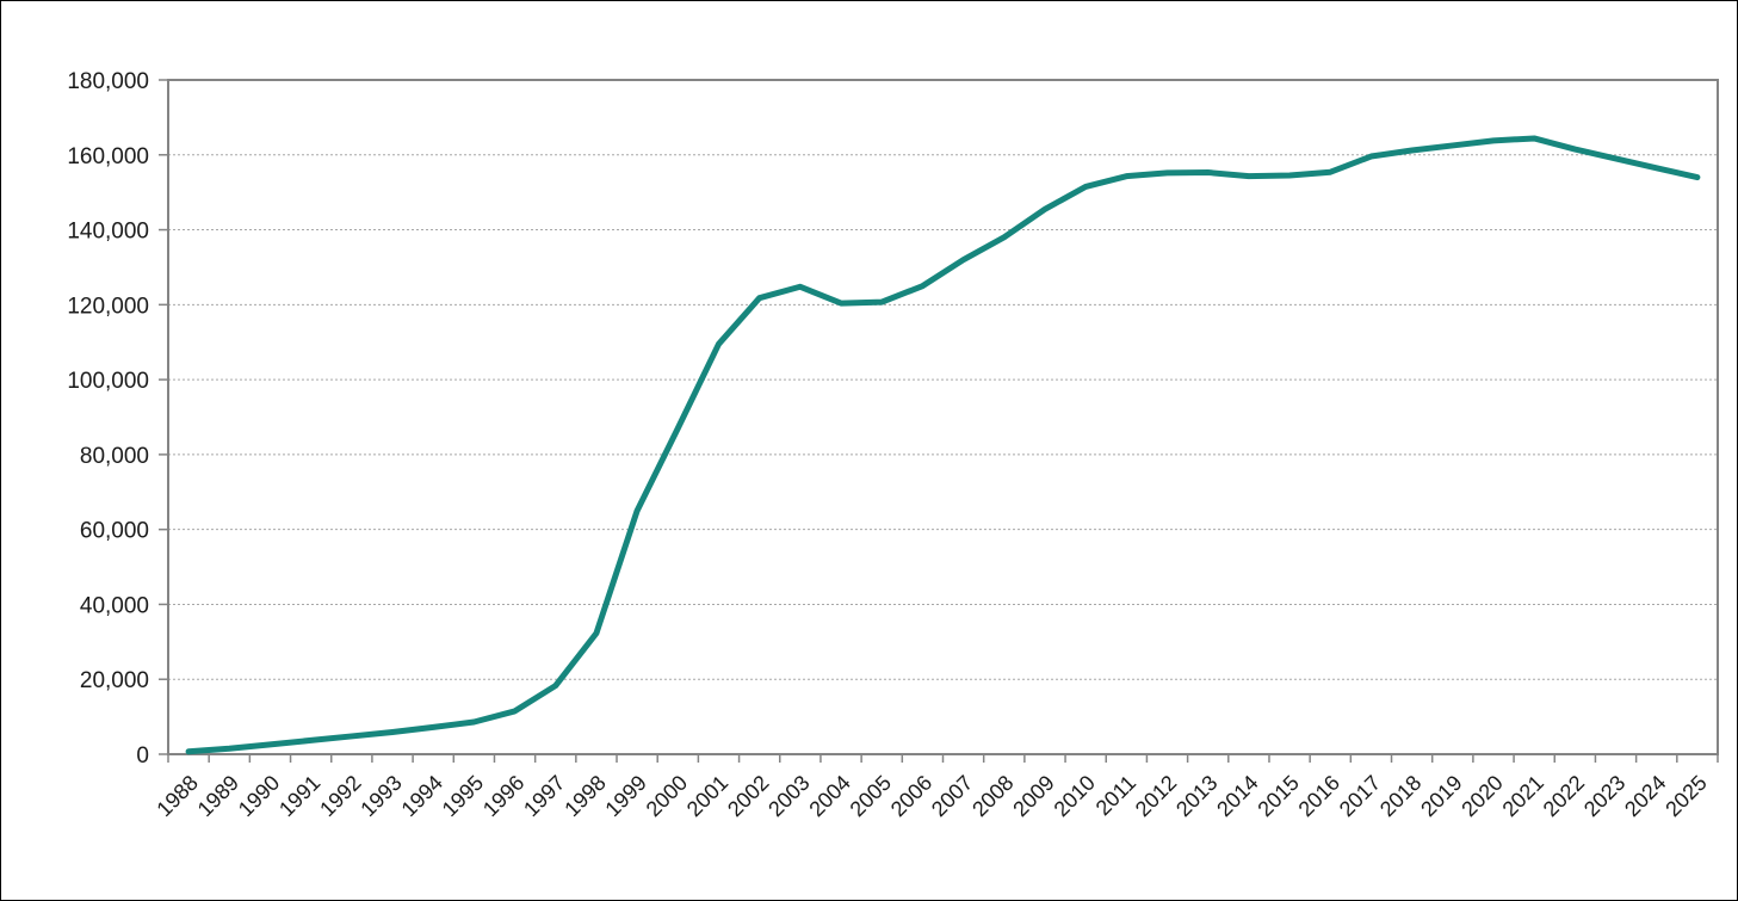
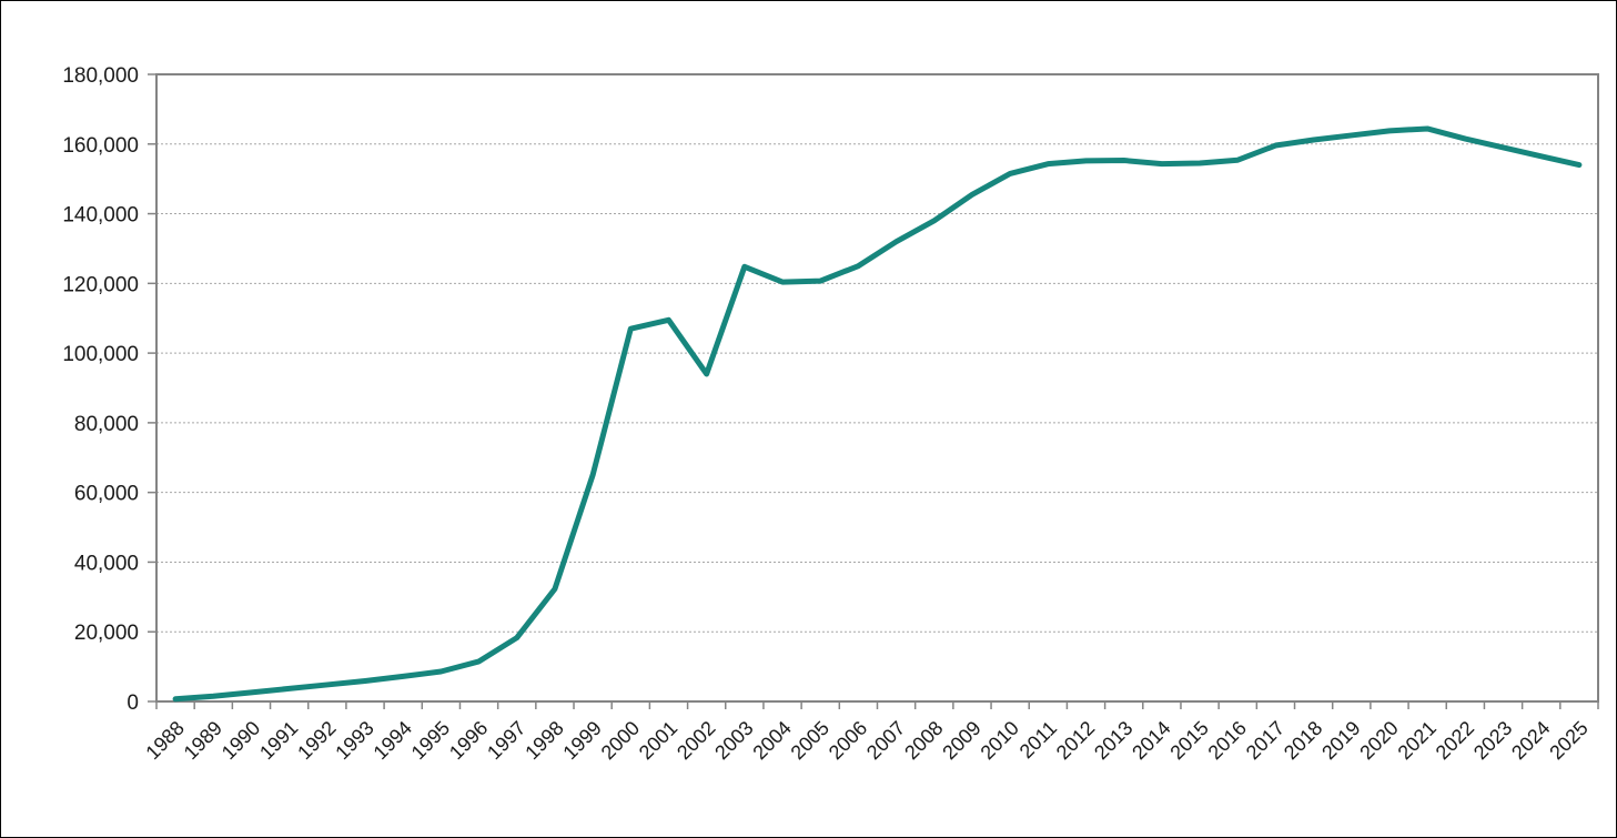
2000: 87000 -> 107000
2002: 122000 -> 94000
